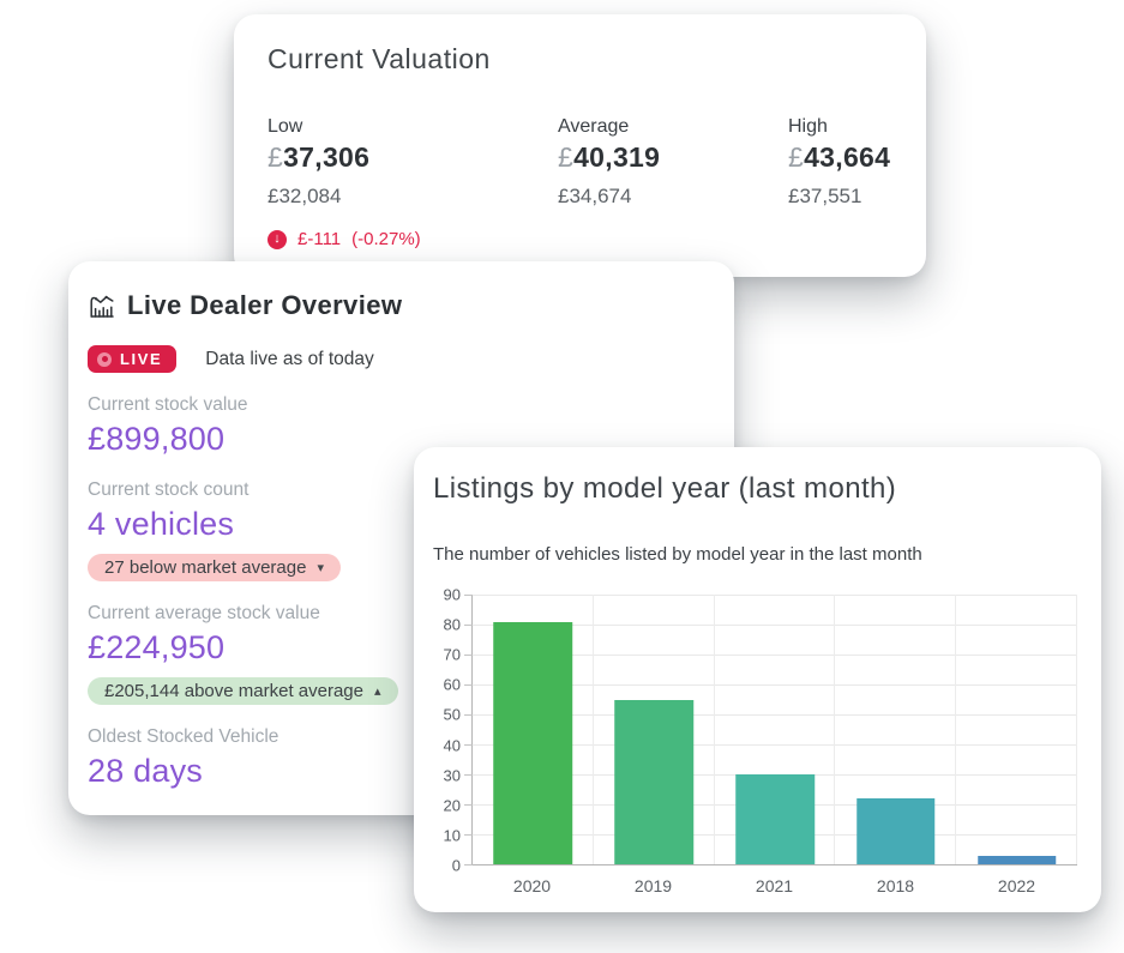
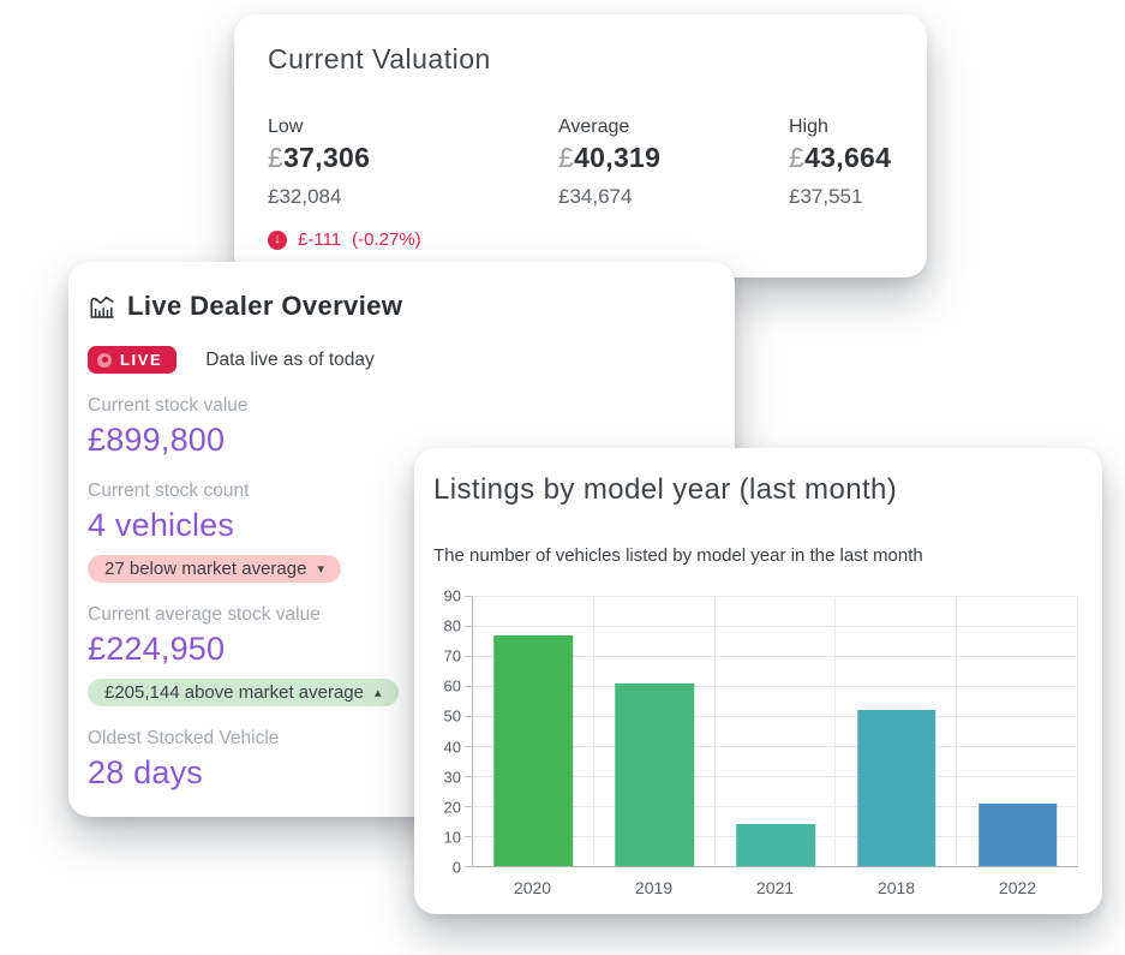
2020: 81 -> 77
2019: 55 -> 61
2021: 30 -> 14
2018: 22 -> 52
2022: 3 -> 21
